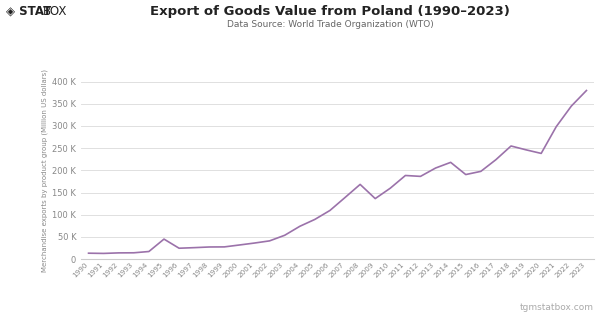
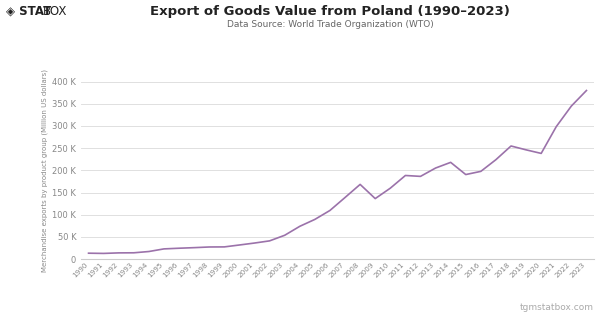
1995: 45 K -> 23 K
